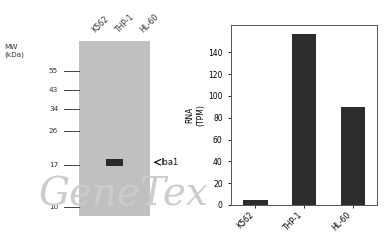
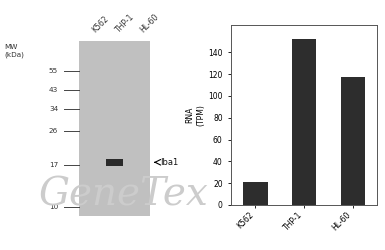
K562: 5 -> 21
THP-1: 157 -> 152
HL-60: 90 -> 117
